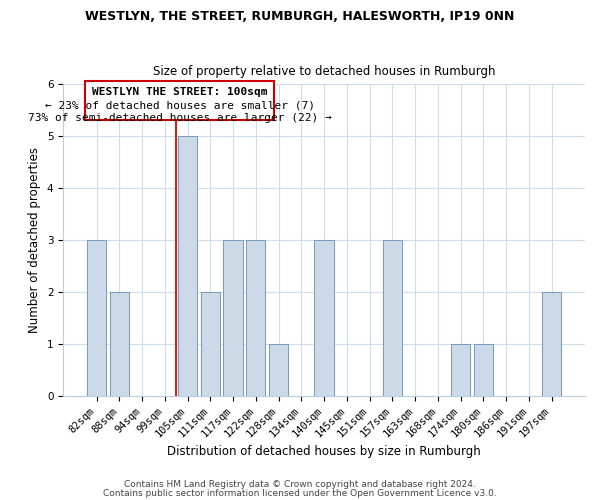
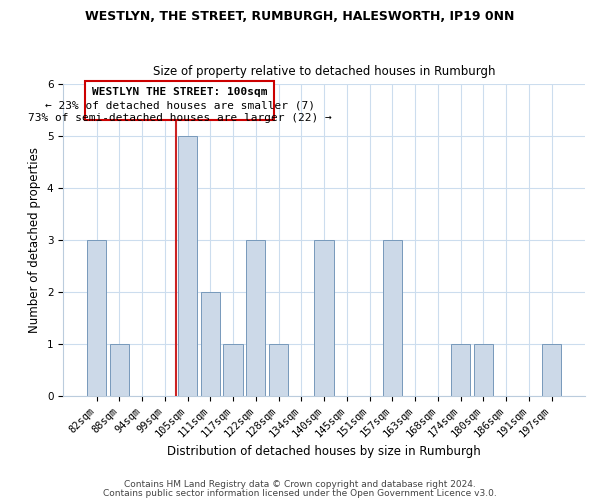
88sqm: 2 -> 1
117sqm: 3 -> 1
197sqm: 2 -> 1
